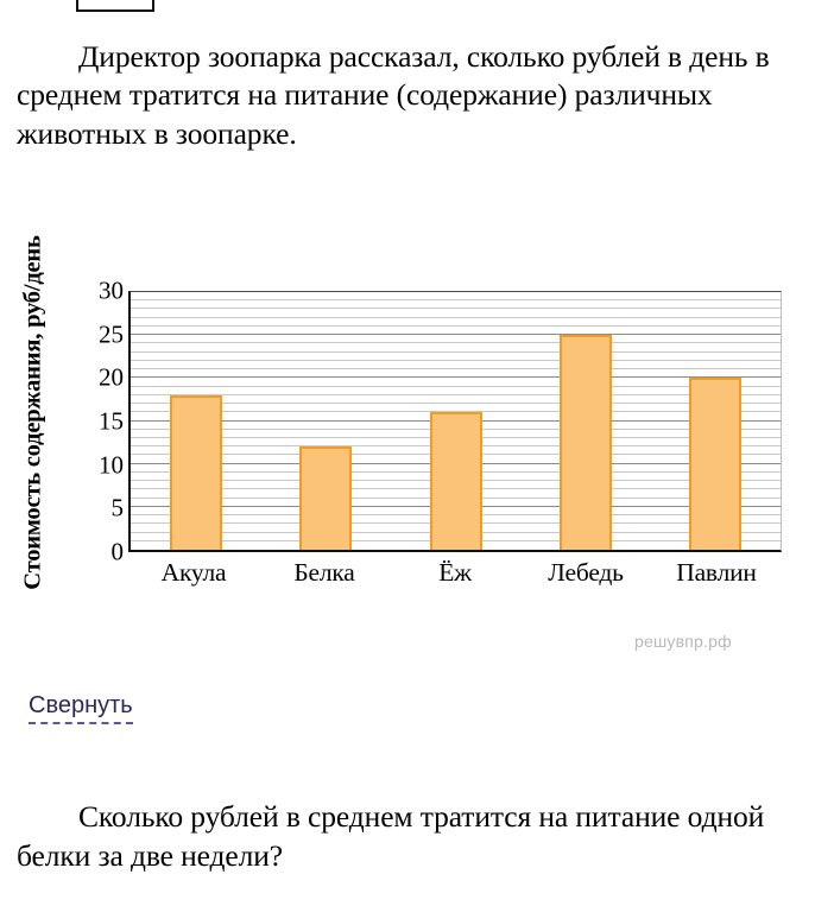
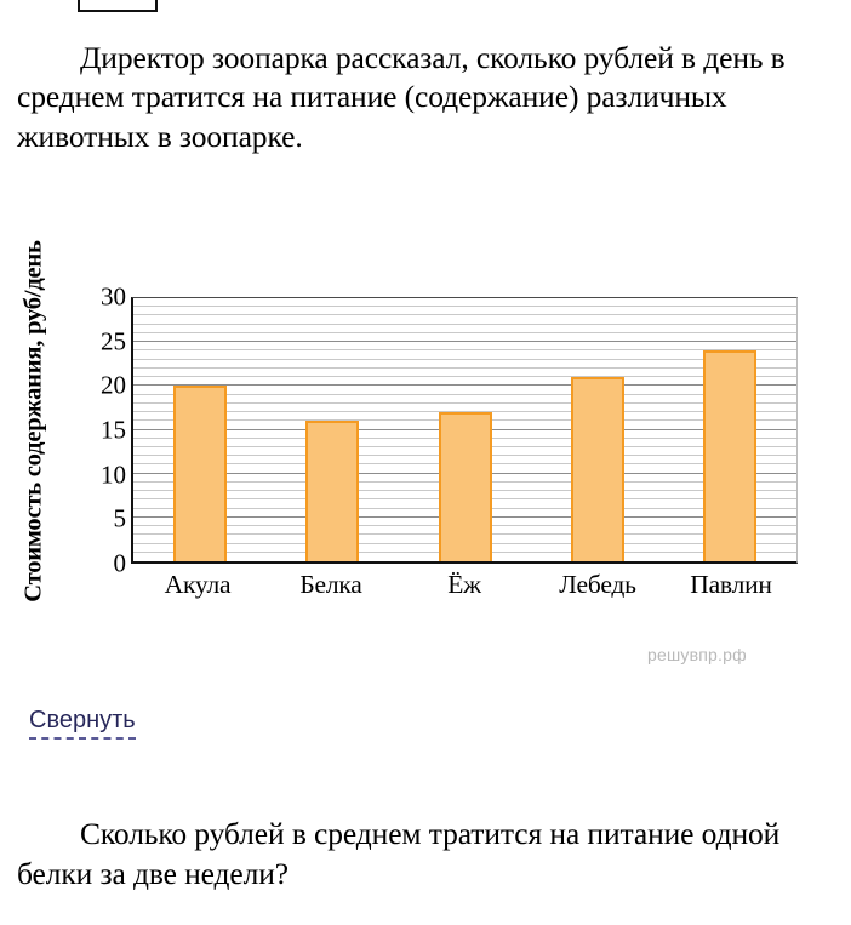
Акула: 18 -> 20
Белка: 12 -> 16
Ёж: 16 -> 17
Лебедь: 25 -> 21
Павлин: 20 -> 24
